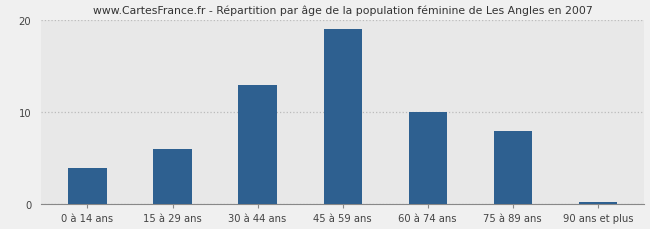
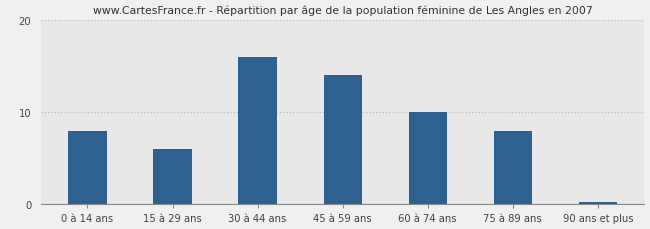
0 à 14 ans: 4.0 -> 8.0
30 à 44 ans: 13.0 -> 16.0
45 à 59 ans: 19.0 -> 14.0
